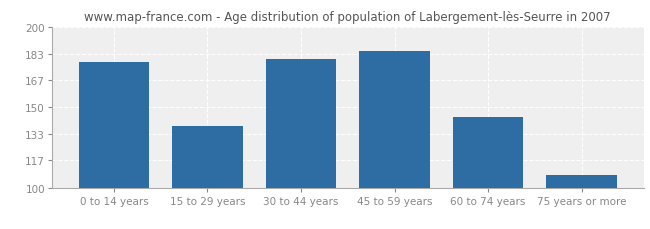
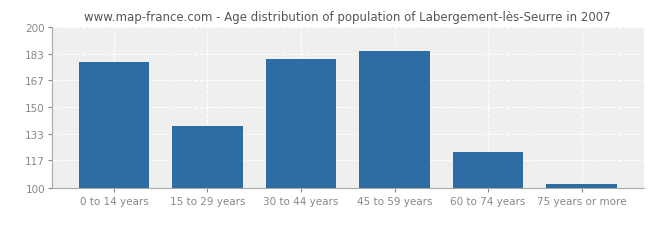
60 to 74 years: 144 -> 122
75 years or more: 108 -> 102
